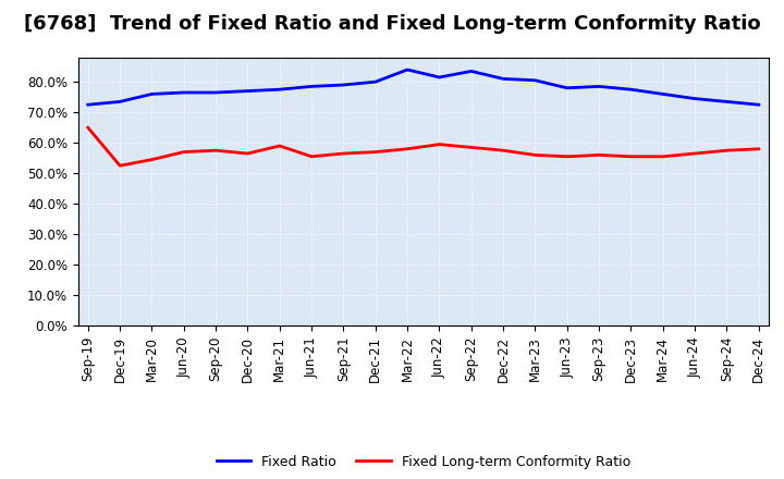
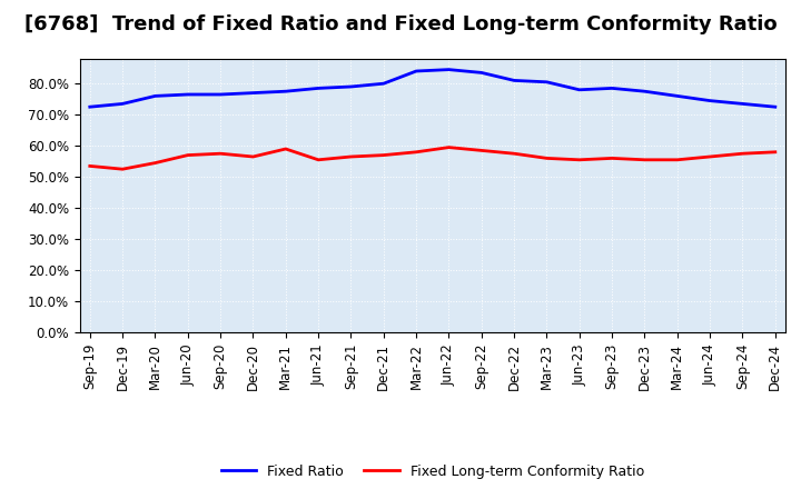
Fixed Long-term Conformity Ratio/Sep-19: 65.0% -> 53.5%
Fixed Ratio/Jun-22: 81.5% -> 84.5%
